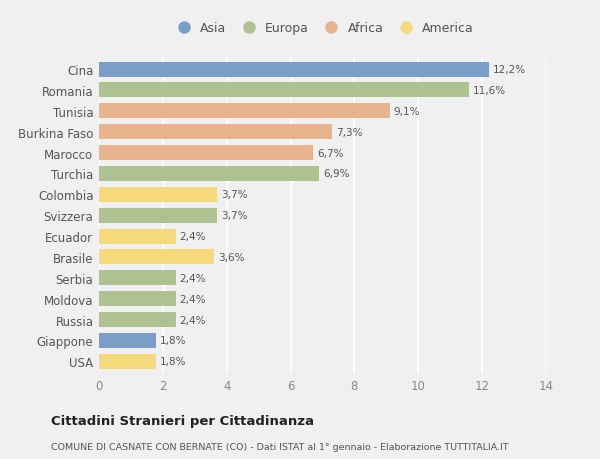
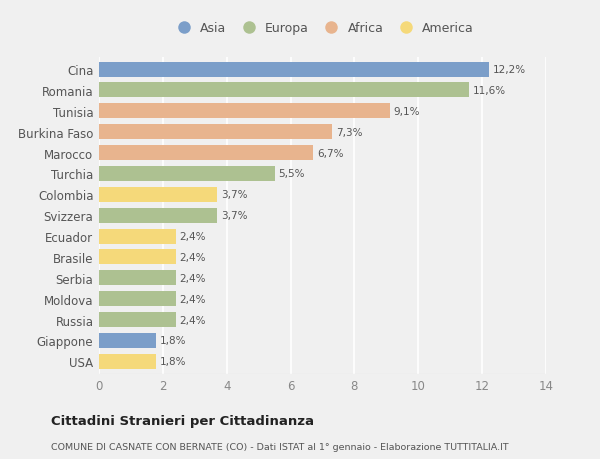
Turchia: 6,9% -> 5,5%
Brasile: 3,6% -> 2,4%
